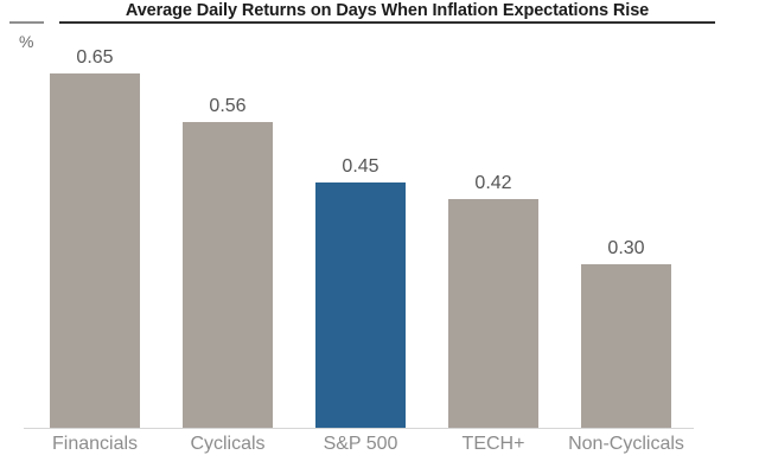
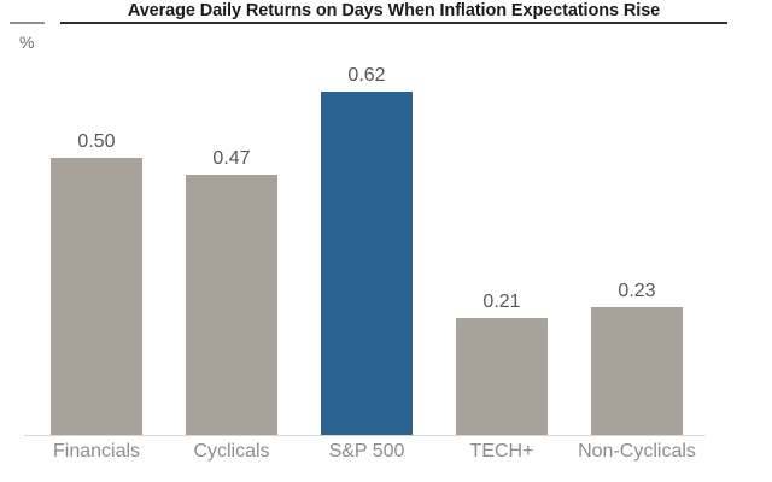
Financials: 0.65 -> 0.50
Cyclicals: 0.56 -> 0.47
S&P 500: 0.45 -> 0.62
TECH+: 0.42 -> 0.21
Non-Cyclicals: 0.30 -> 0.23
